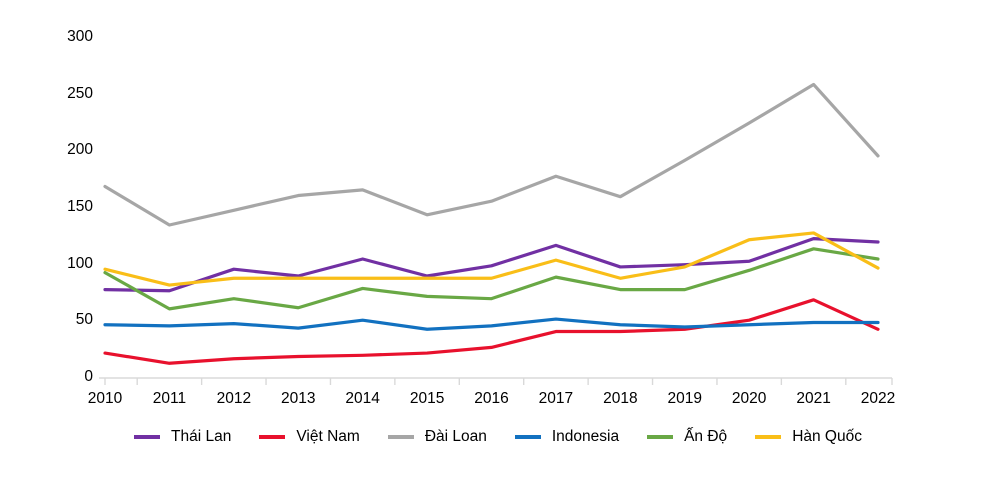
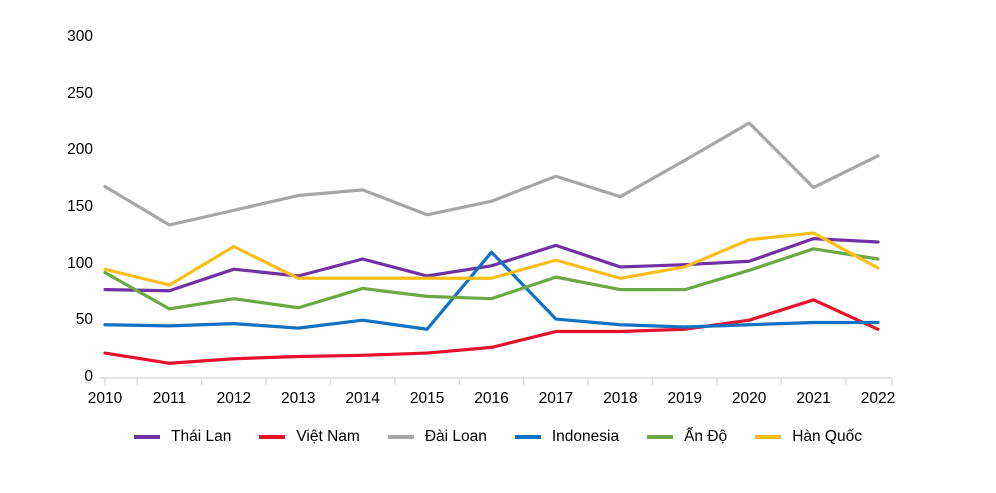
Hàn Quốc/2012: 88 -> 116
Indonesia/2016: 46 -> 111
Đài Loan/2021: 259 -> 168
